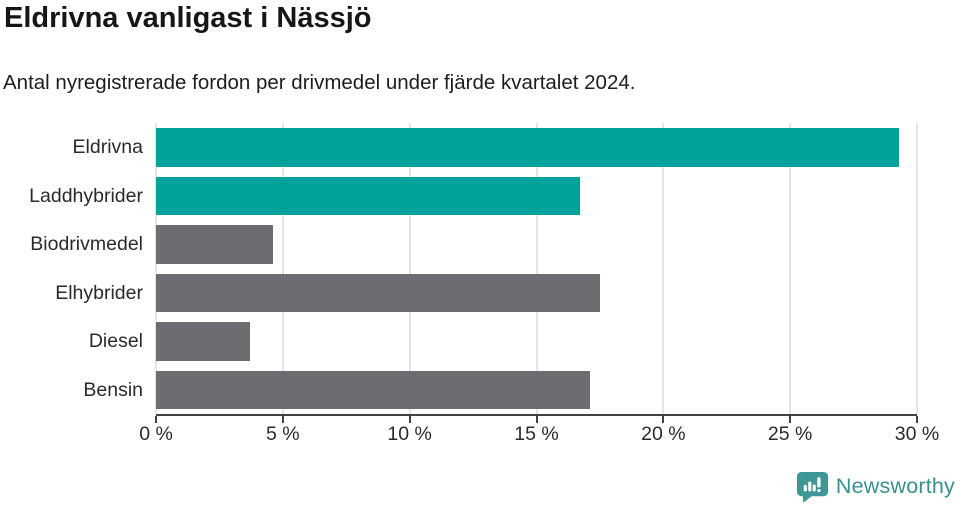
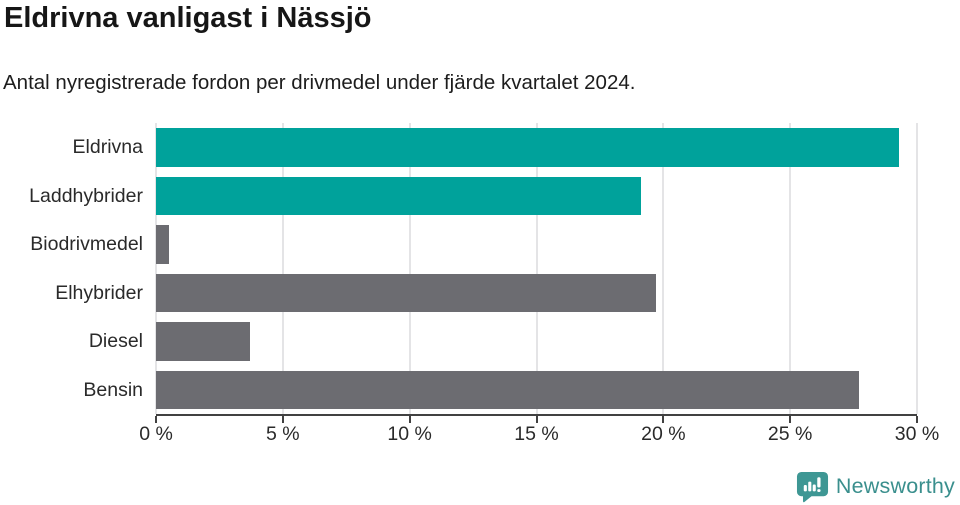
Laddhybrider: 16.7% -> 19.1%
Biodrivmedel: 4.6% -> 0.5%
Elhybrider: 17.5% -> 19.7%
Bensin: 17.1% -> 27.7%
